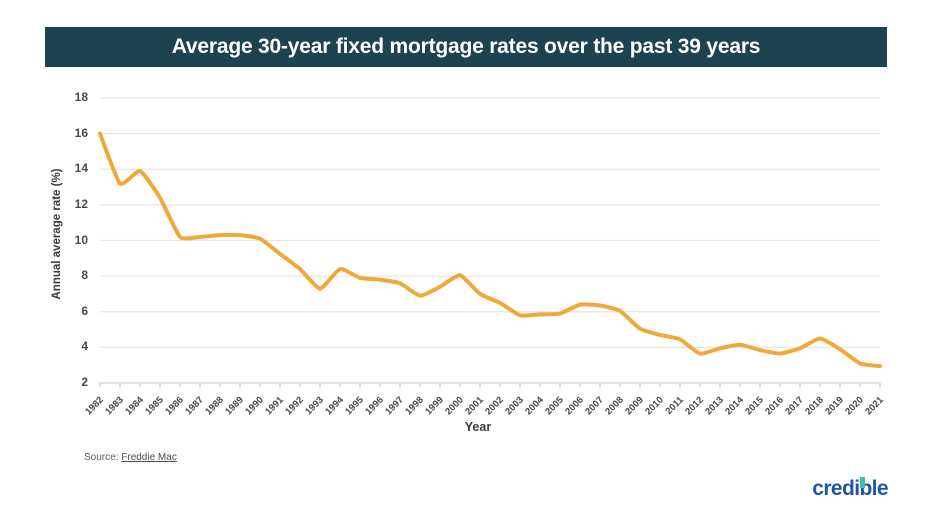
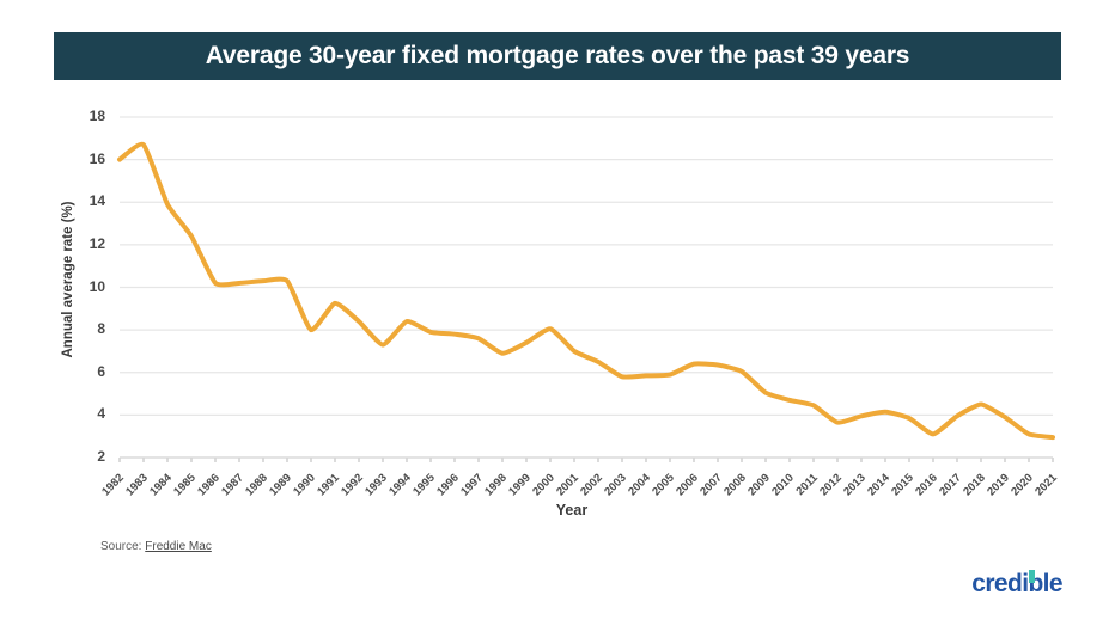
1983: 13.2 -> 16.7
1990: 10.1 -> 8.0
2016: 3.6 -> 3.1
